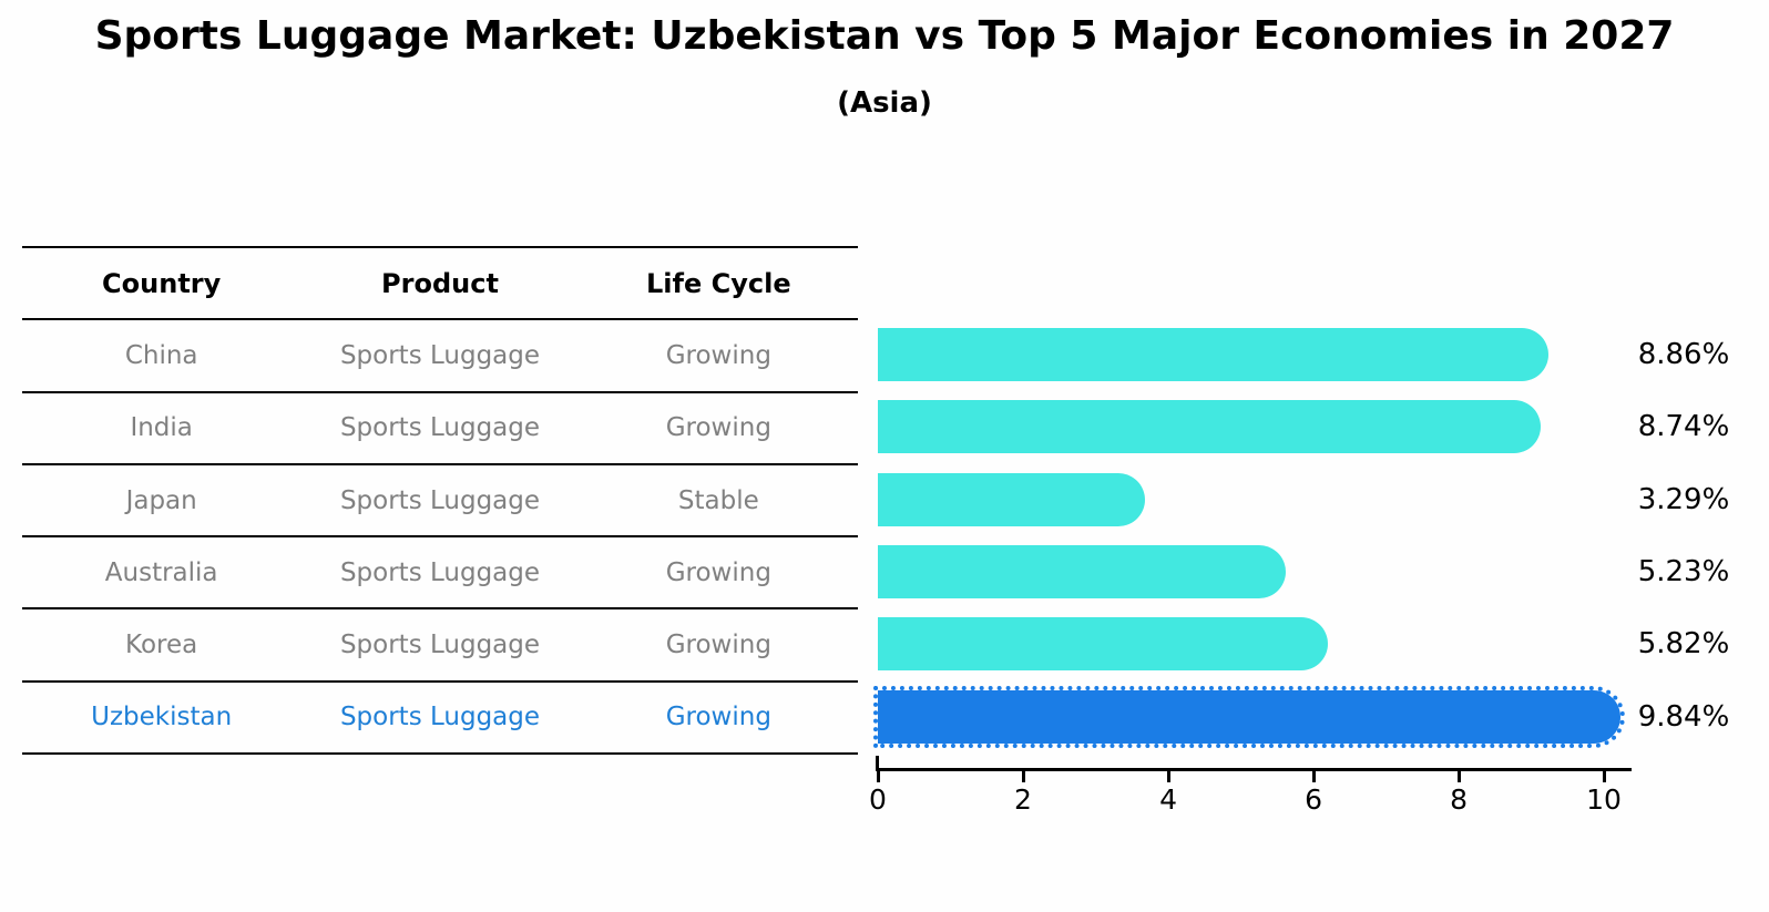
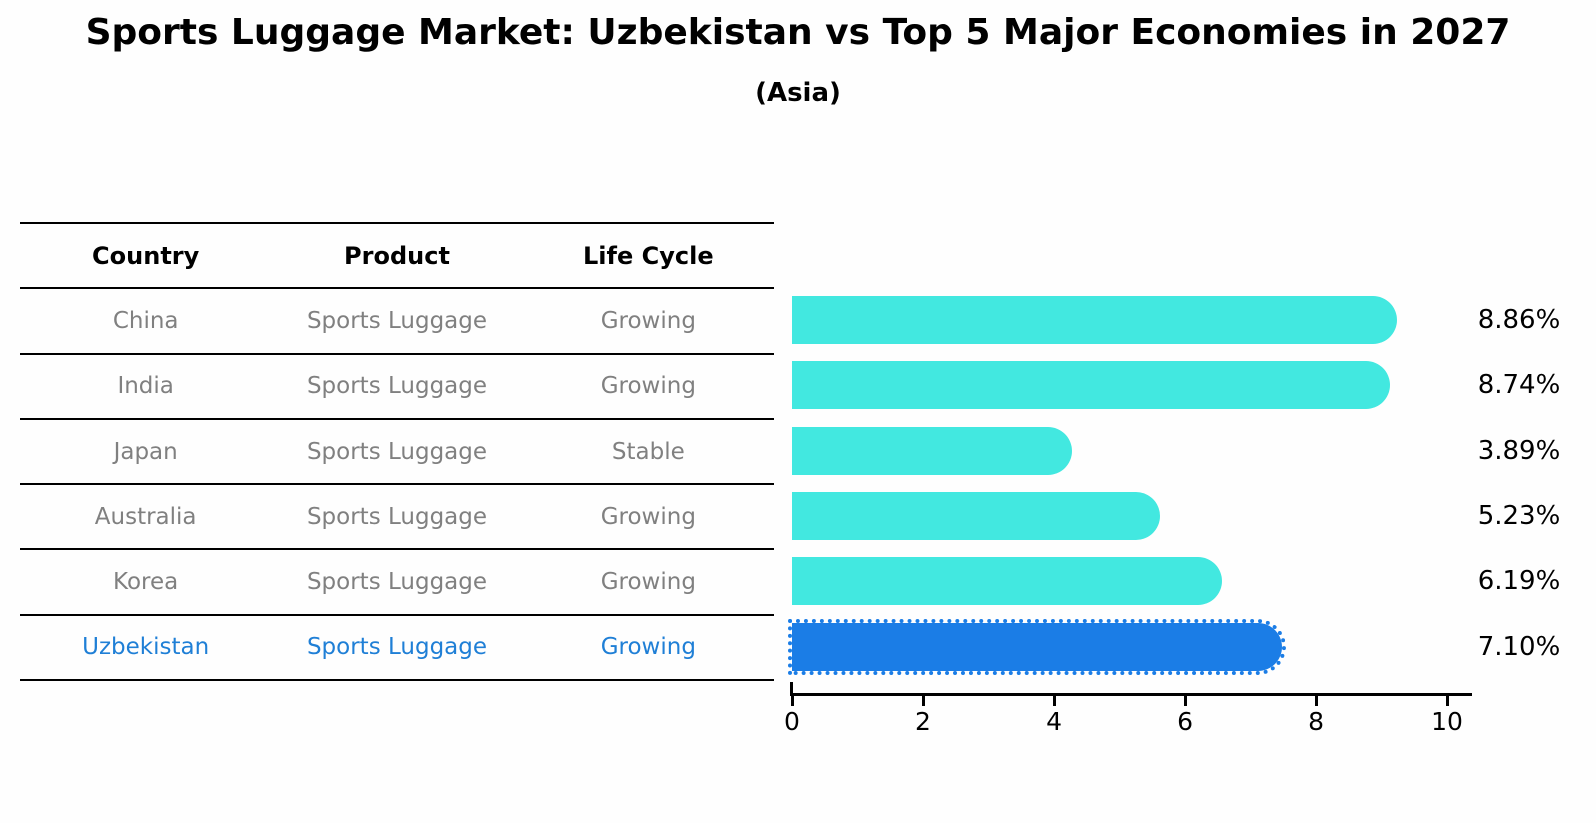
Japan: 3.29% -> 3.89%
Korea: 5.82% -> 6.19%
Uzbekistan: 9.84% -> 7.10%
